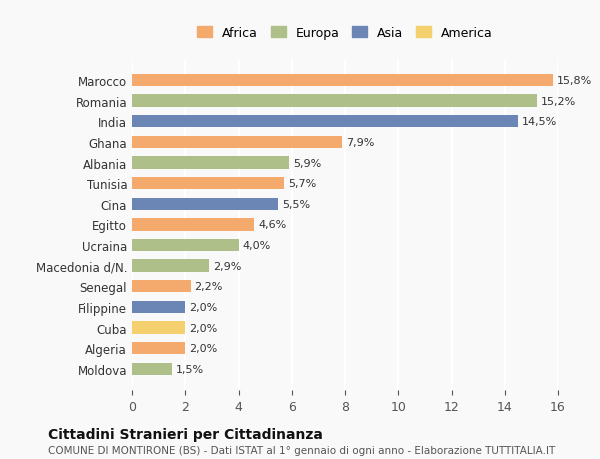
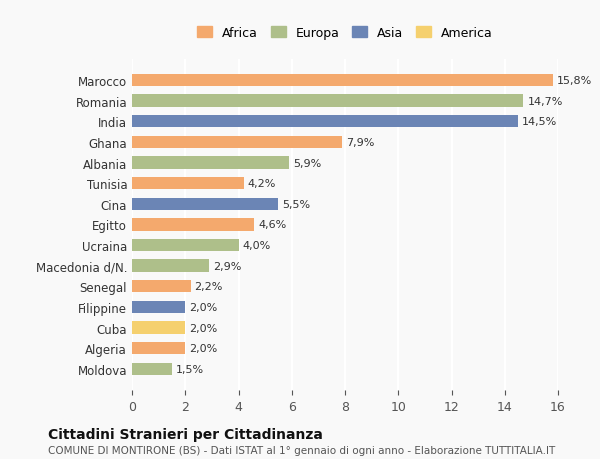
Romania: 15,2% -> 14,7%
Tunisia: 5,7% -> 4,2%
